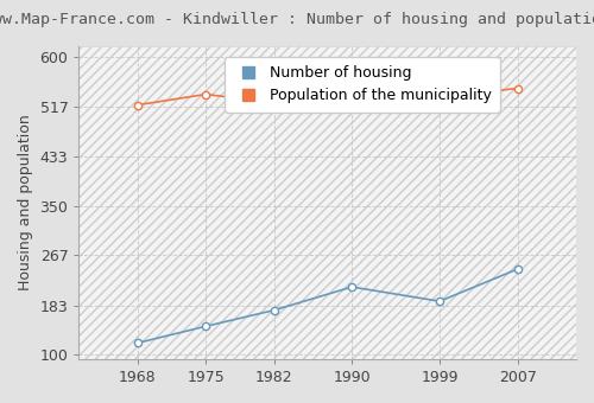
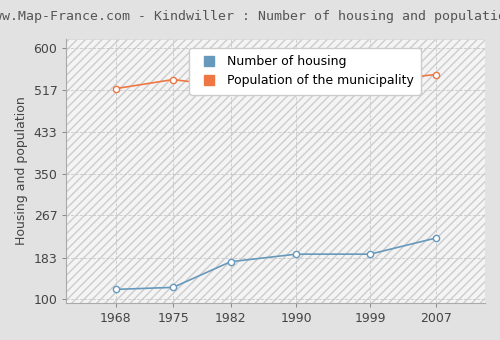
Number of housing/1975: 148 -> 124
Number of housing/1990: 214 -> 190
Number of housing/2007: 244 -> 222
